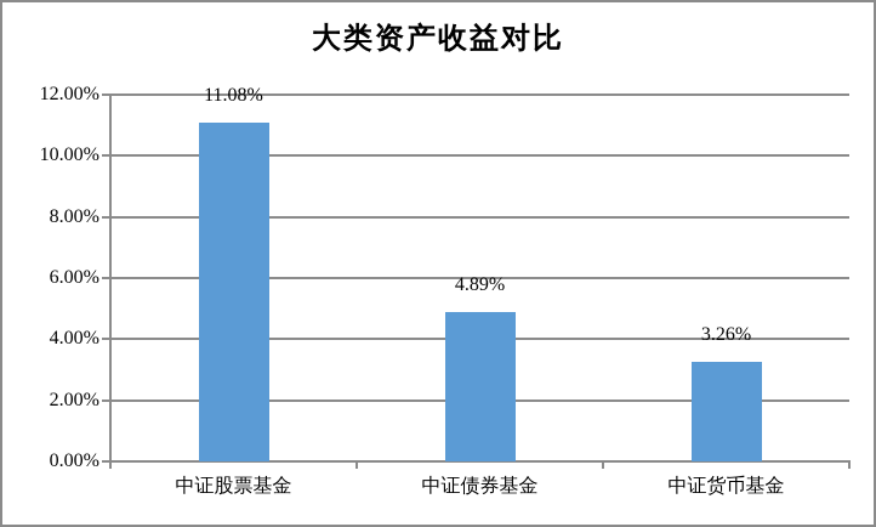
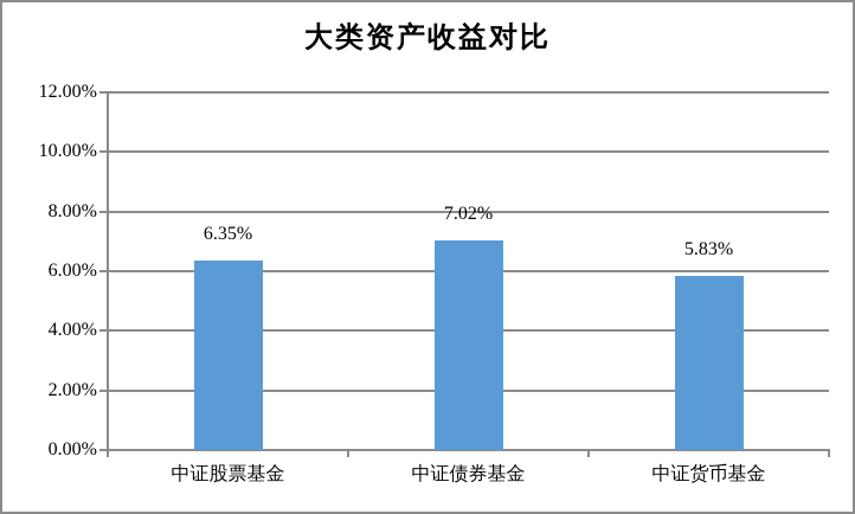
中证股票基金: 11.08% -> 6.35%
中证债券基金: 4.89% -> 7.02%
中证货币基金: 3.26% -> 5.83%
